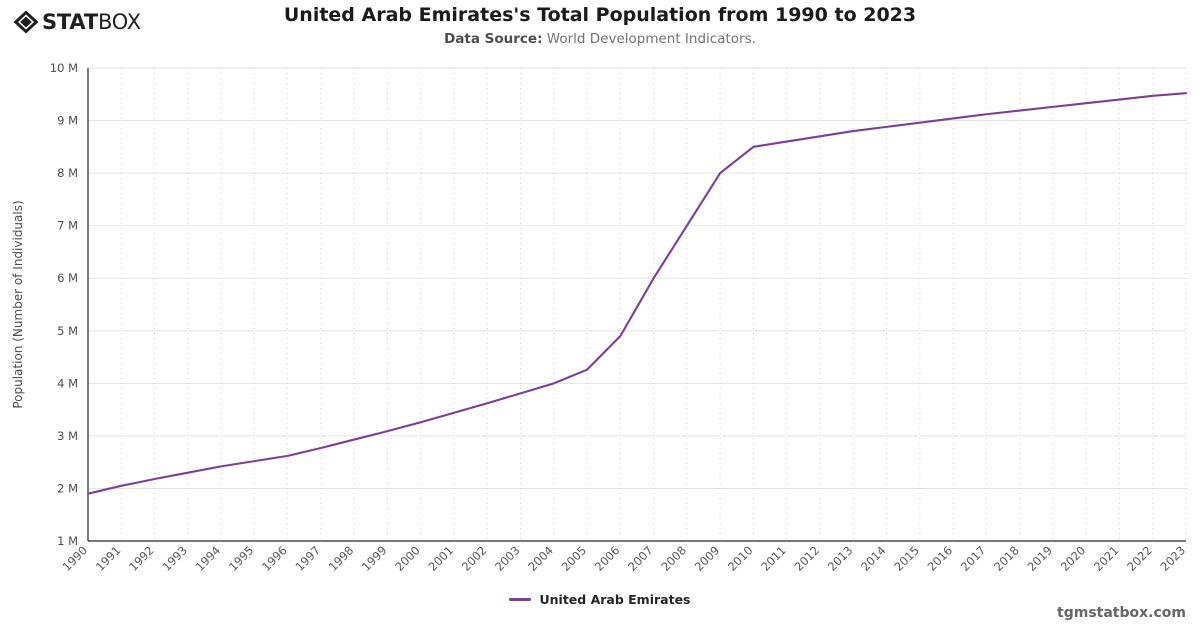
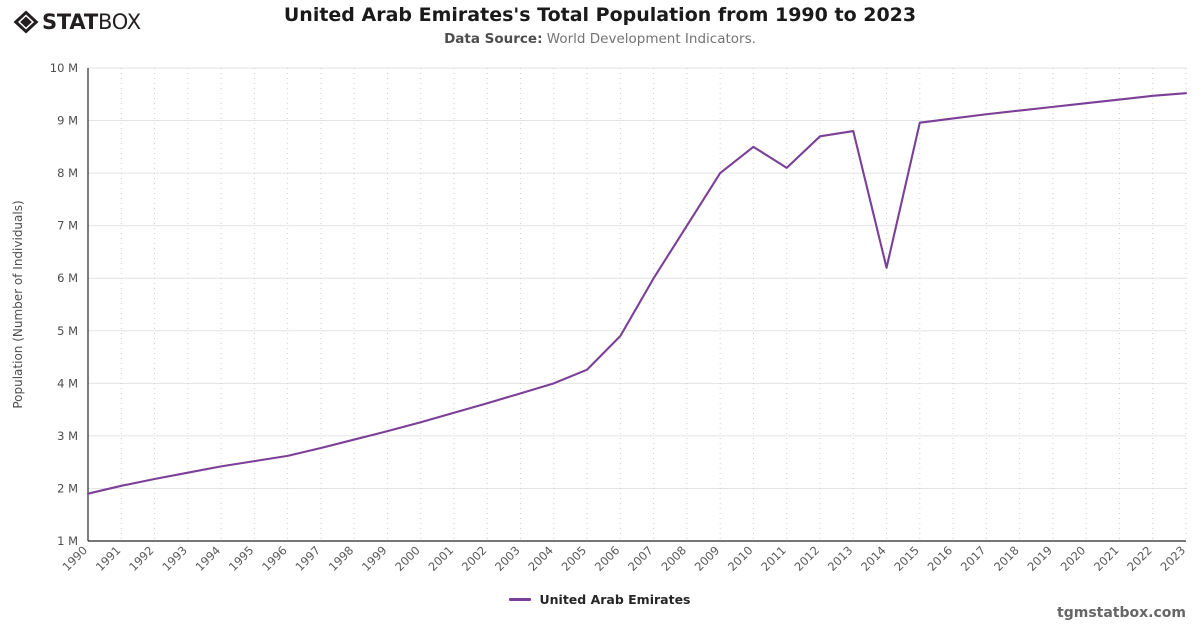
2011: 8.6M -> 8.1M
2014: 8.9M -> 6.2M
